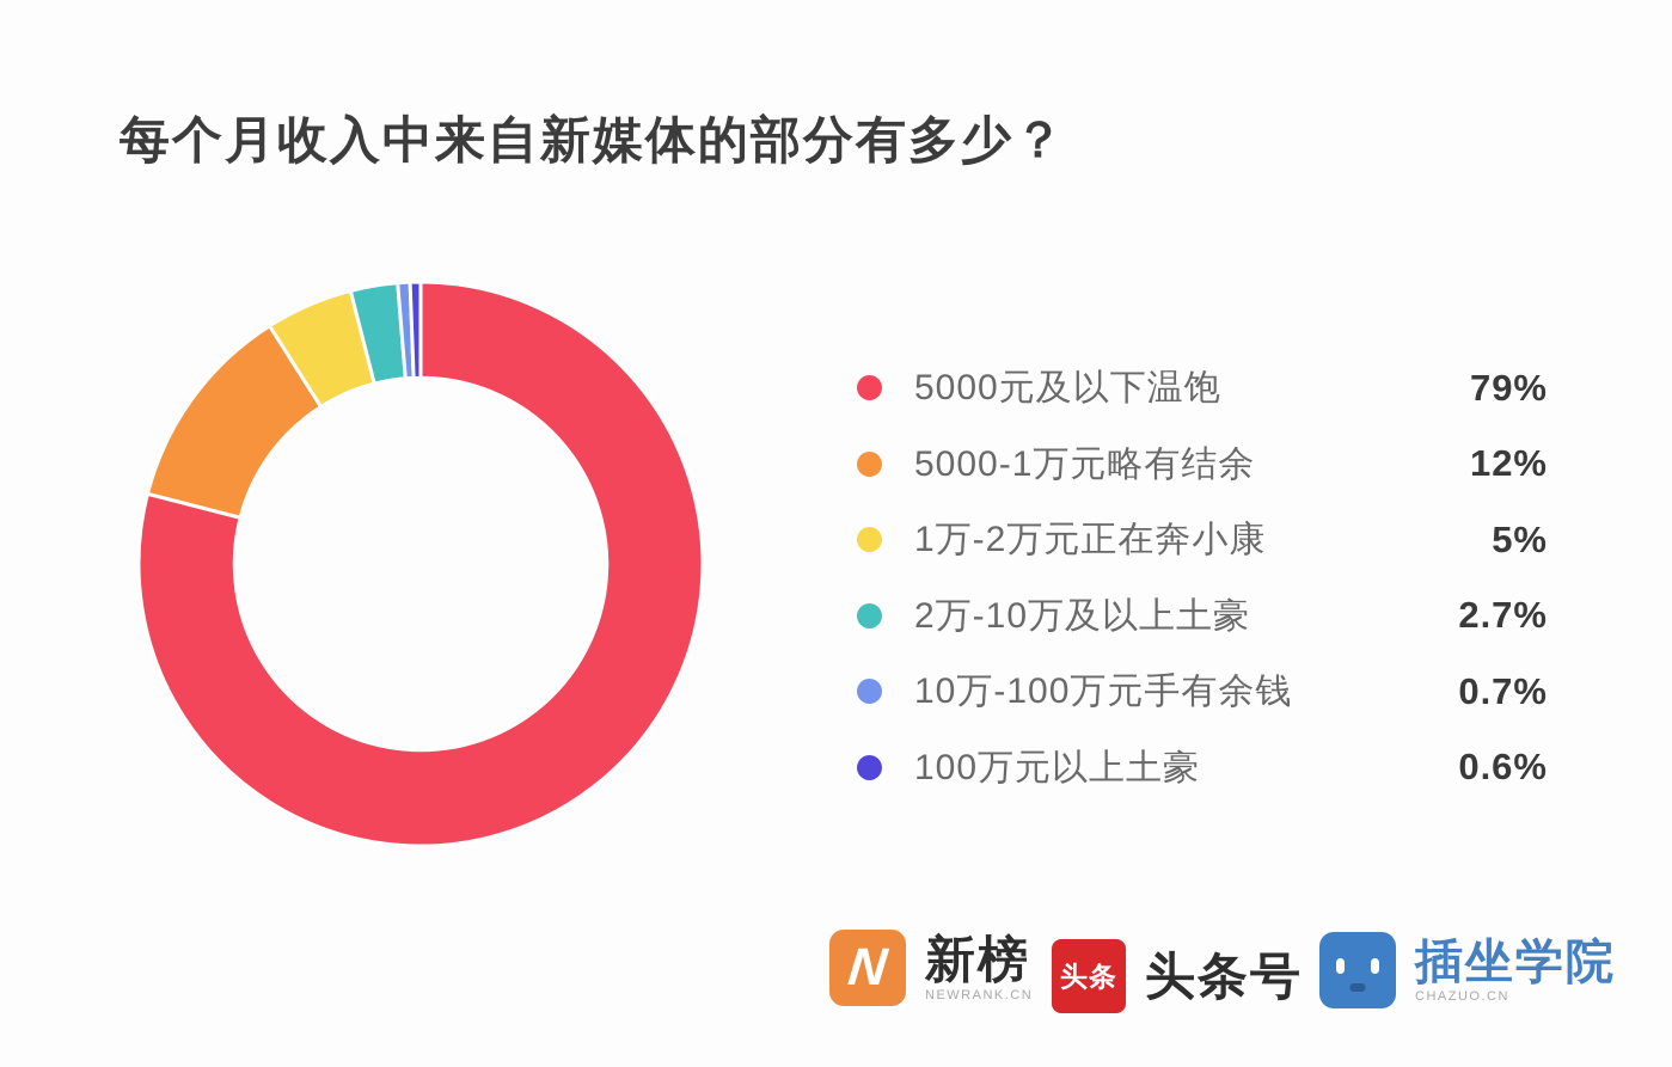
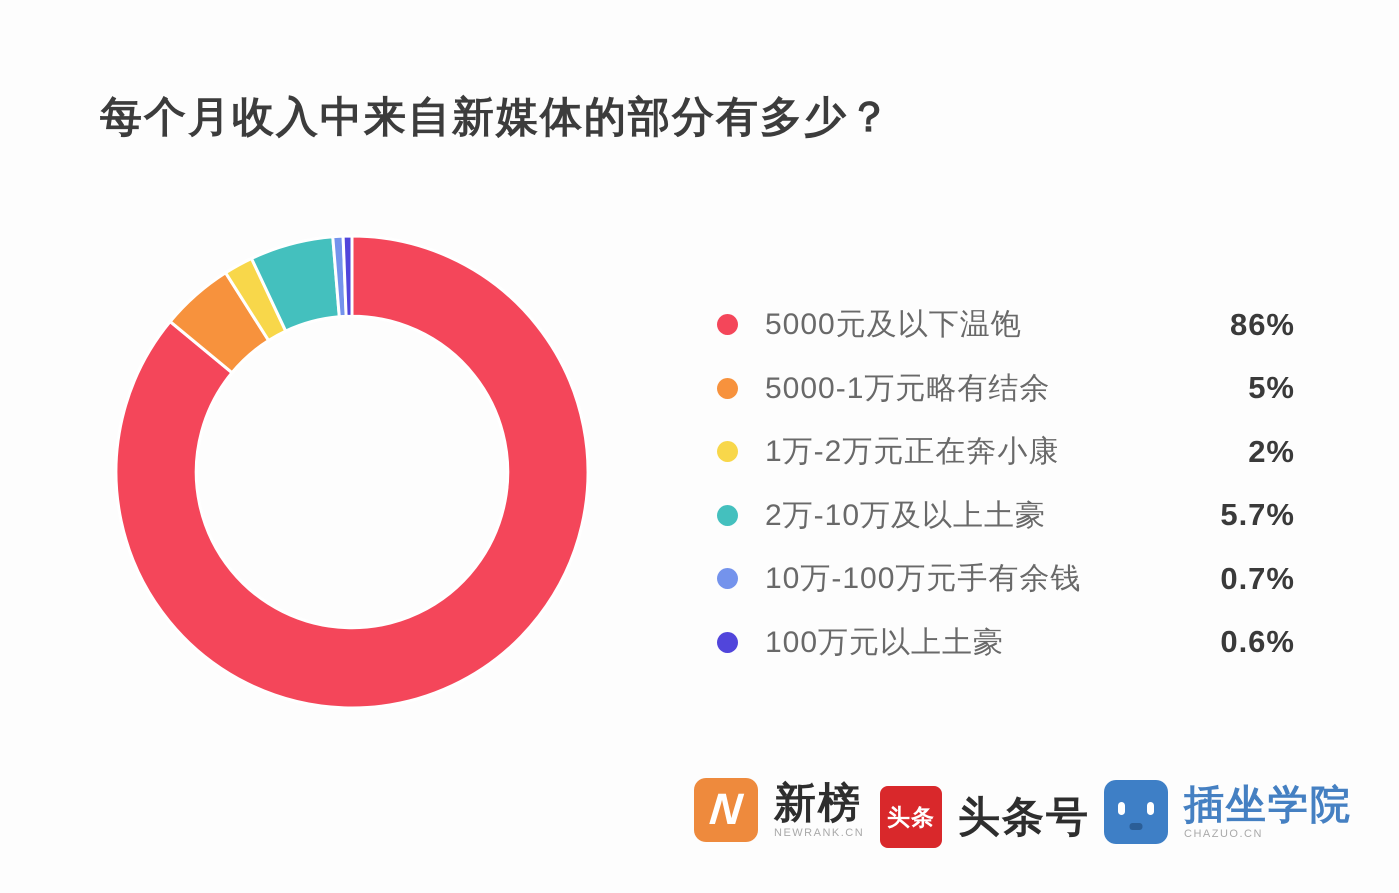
5000元及以下温饱: 79% -> 86%
5000-1万元略有结余: 12% -> 5%
1万-2万元正在奔小康: 5% -> 2%
2万-10万及以上土豪: 2.7% -> 5.7%
